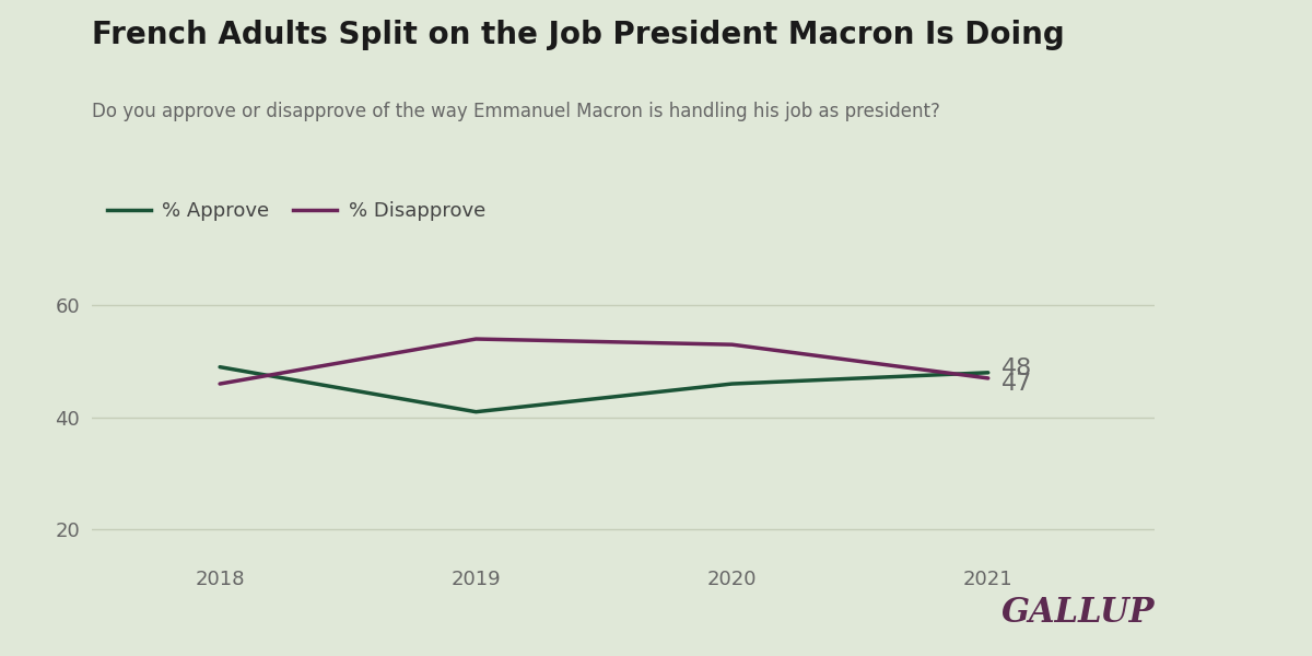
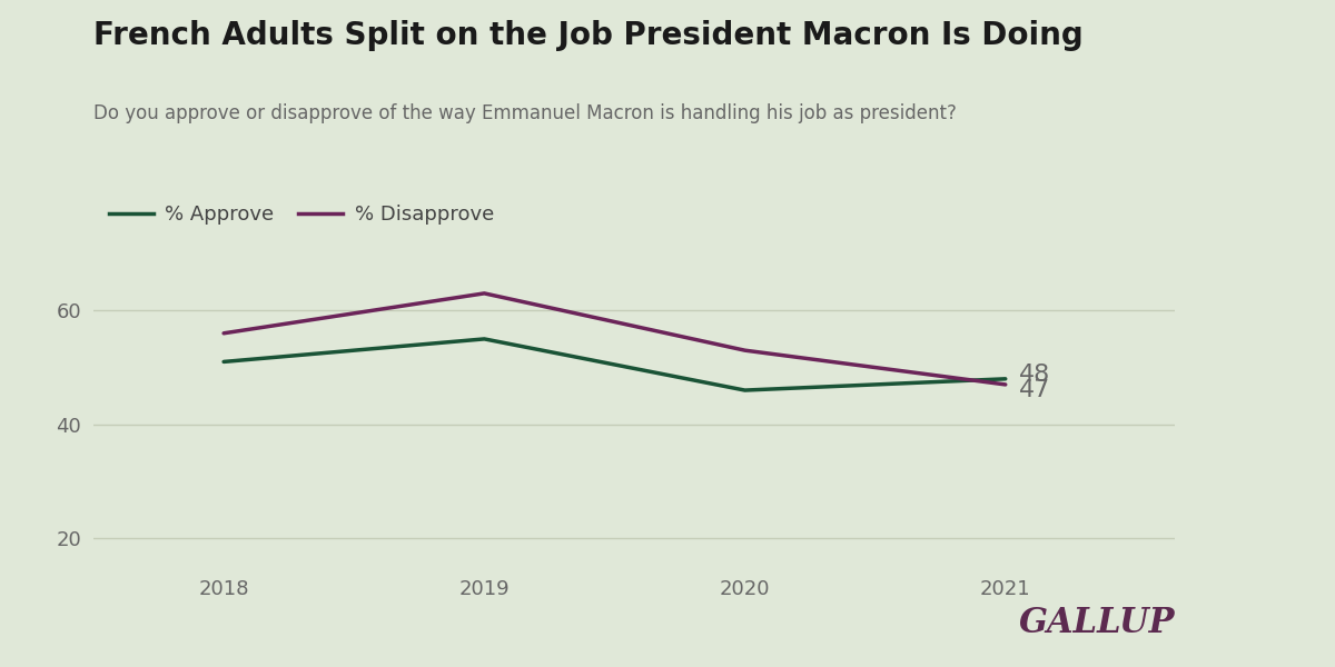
% Approve/2018: 49 -> 51
% Disapprove/2018: 46 -> 56
% Approve/2019: 41 -> 55
% Disapprove/2019: 54 -> 63
